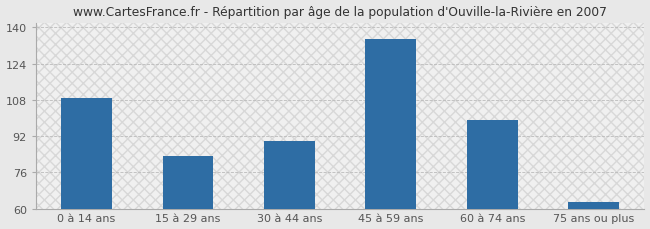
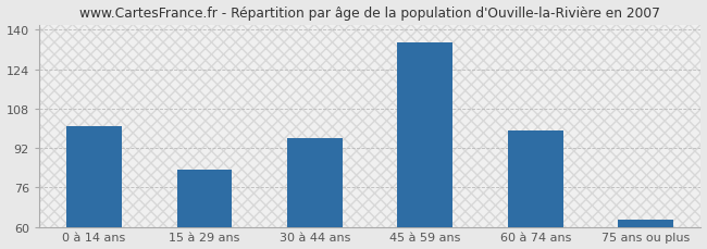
0 à 14 ans: 109 -> 101
30 à 44 ans: 90 -> 96
